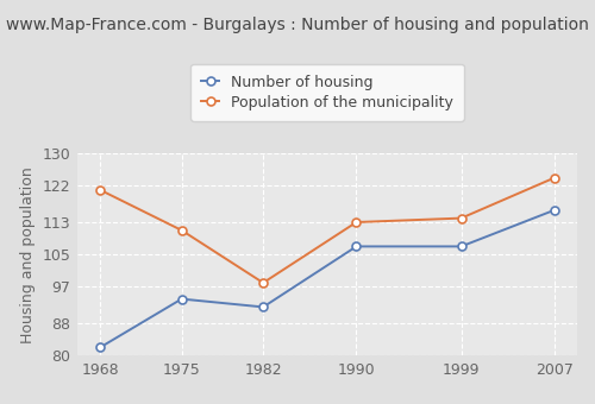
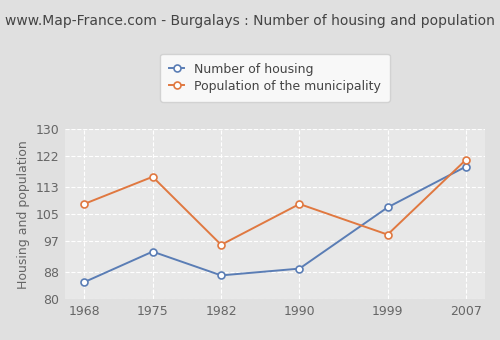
Number of housing/1968: 82 -> 85
Population of the municipality/1968: 121 -> 108
Population of the municipality/1975: 111 -> 116
Number of housing/1982: 92 -> 87
Population of the municipality/1982: 98 -> 96
Number of housing/1990: 107 -> 89
Population of the municipality/1990: 113 -> 108
Population of the municipality/1999: 114 -> 99
Number of housing/2007: 116 -> 119
Population of the municipality/2007: 124 -> 121
